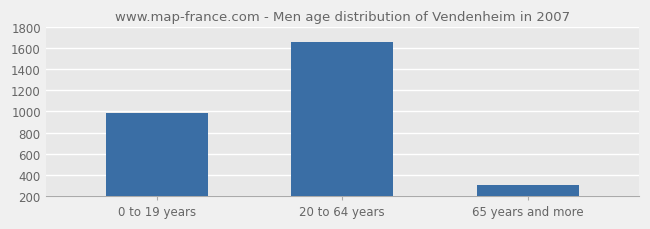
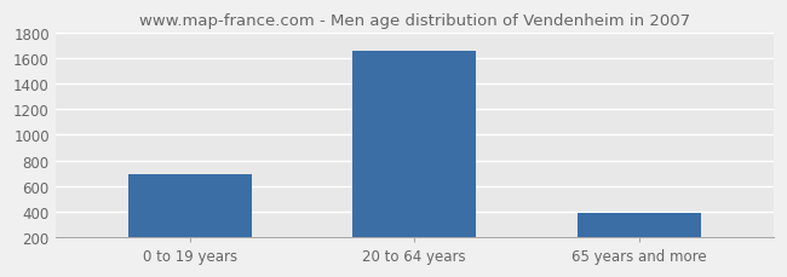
0 to 19 years: 990 -> 690
65 years and more: 300 -> 390
